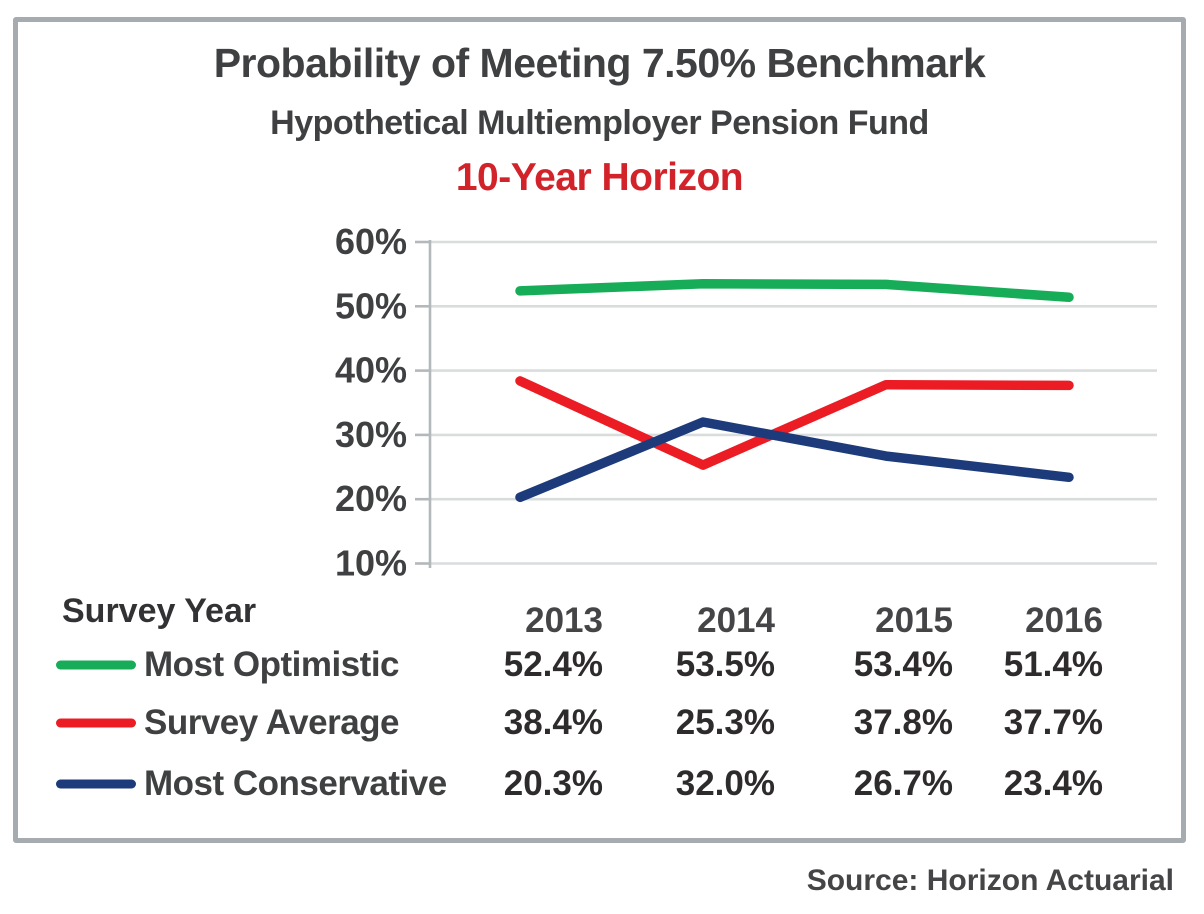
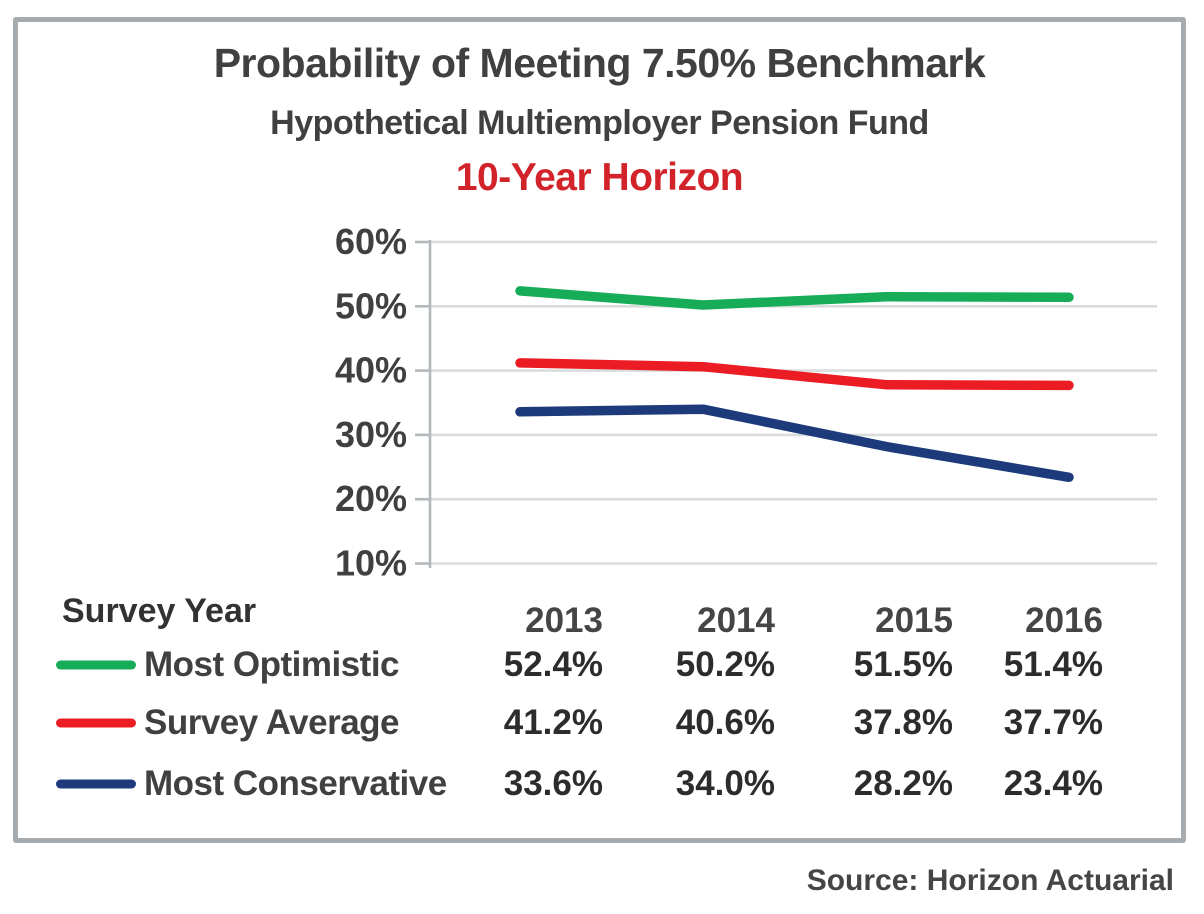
Survey Average/2013: 38.4% -> 41.2%
Most Conservative/2013: 20.3% -> 33.6%
Most Optimistic/2014: 53.5% -> 50.2%
Survey Average/2014: 25.3% -> 40.6%
Most Conservative/2014: 32.0% -> 34.0%
Most Optimistic/2015: 53.4% -> 51.5%
Most Conservative/2015: 26.7% -> 28.2%
